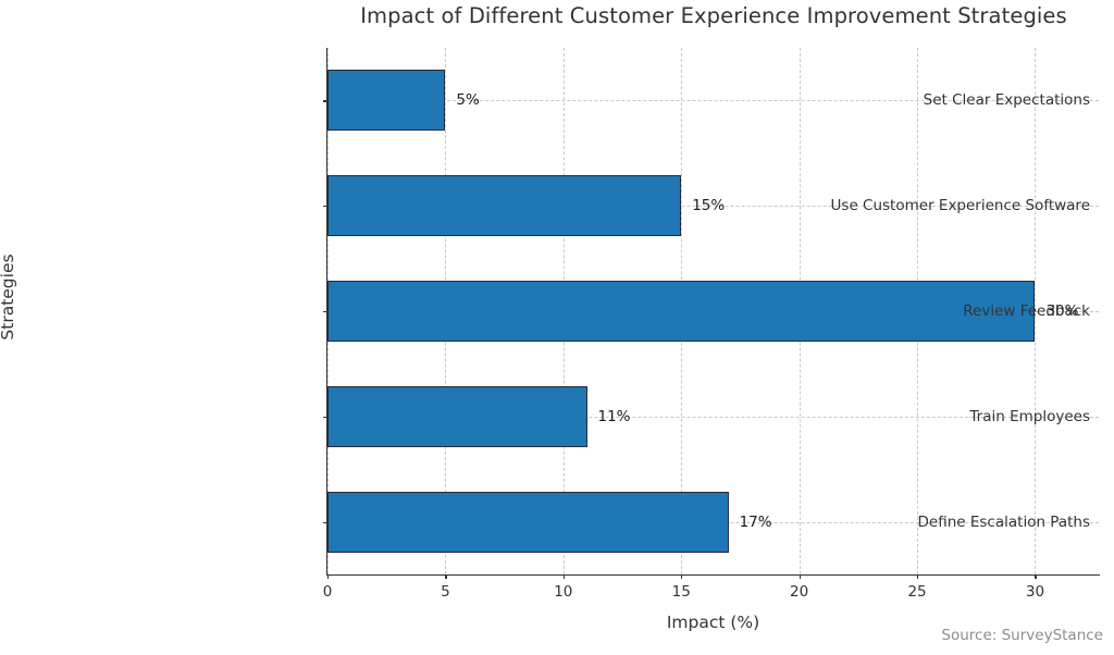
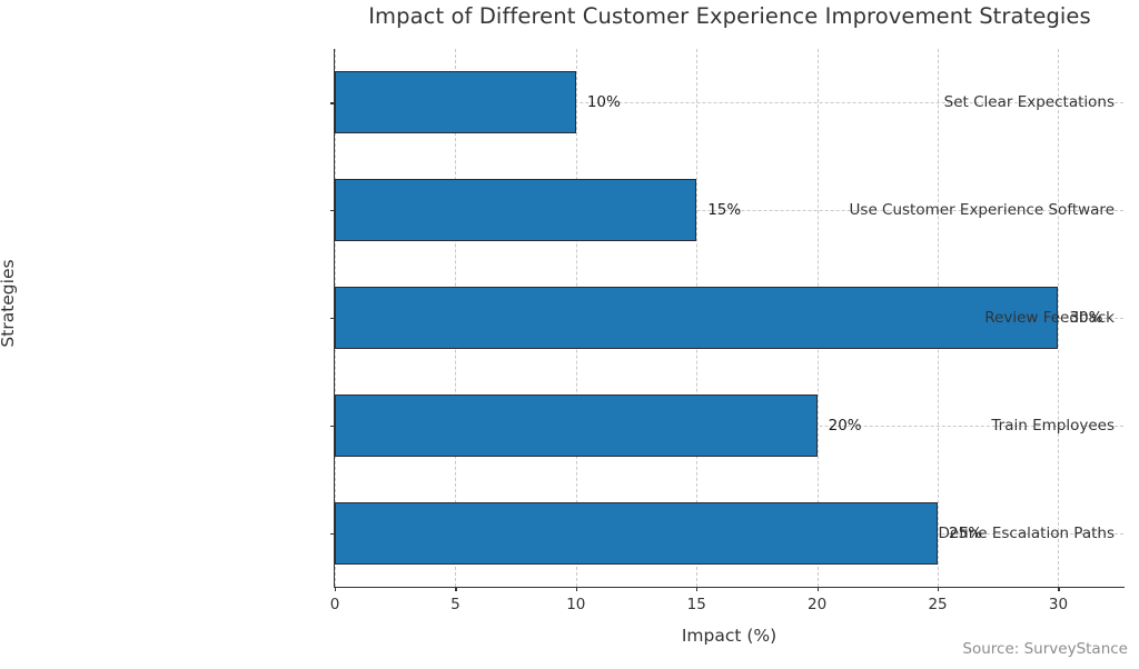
Set Clear Expectations: 5% -> 10%
Train Employees: 11% -> 20%
Define Escalation Paths: 17% -> 25%
